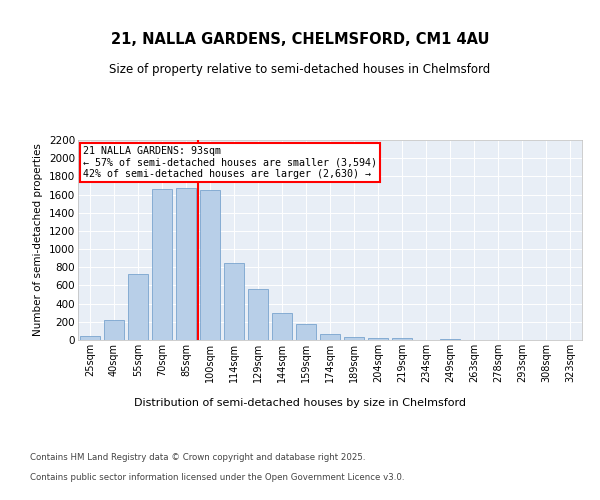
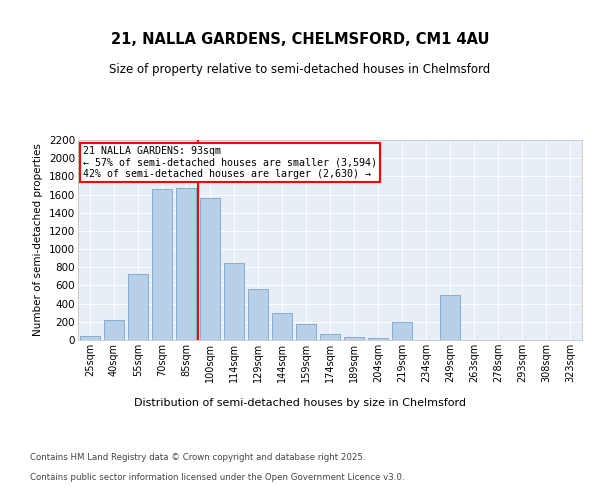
100sqm: 1650 -> 1560
219sqm: 20 -> 200
249sqm: 20 -> 500
